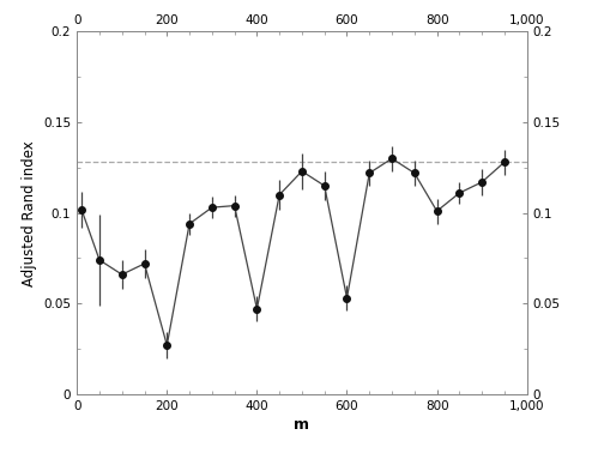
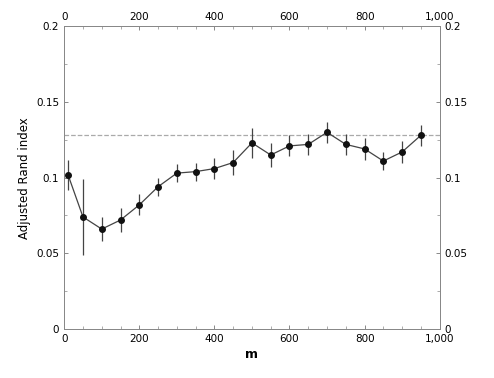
200: 0.027 -> 0.082
400: 0.047 -> 0.106
600: 0.053 -> 0.121
800: 0.101 -> 0.119
